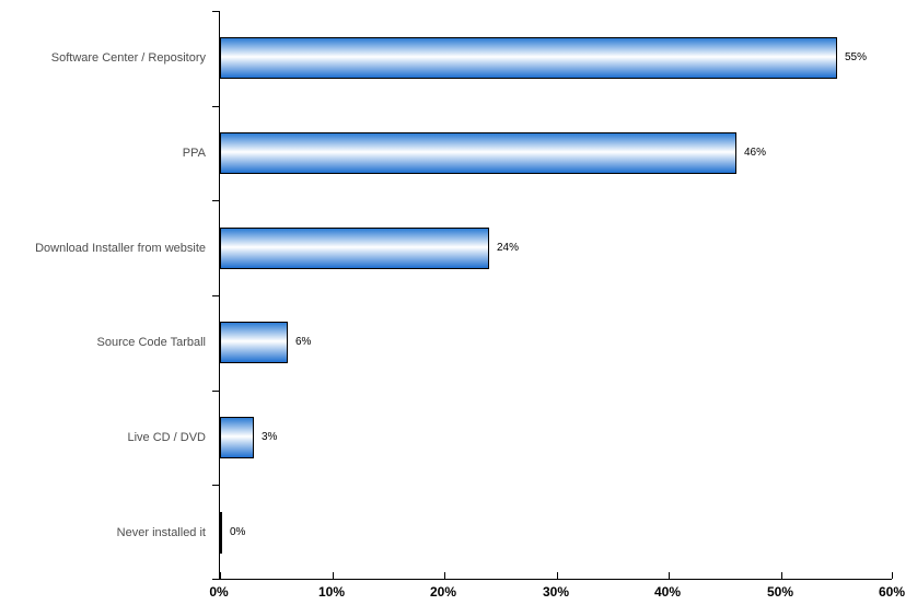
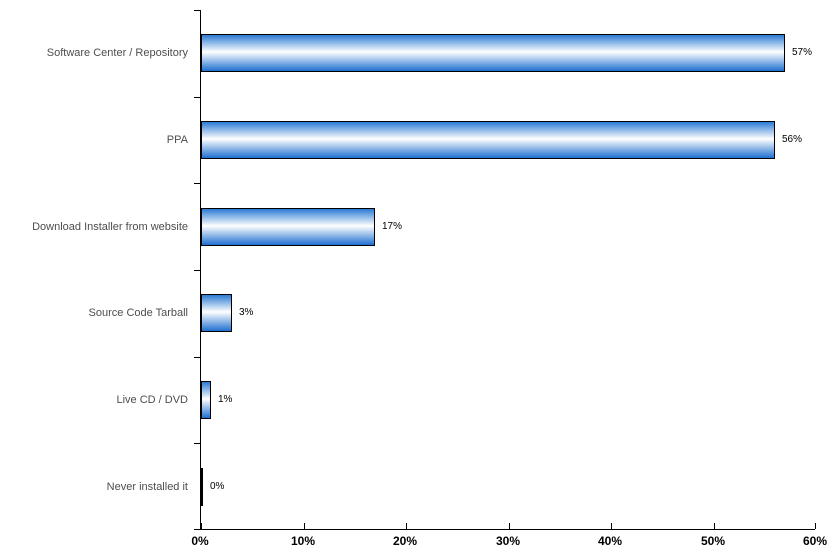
Software Center / Repository: 55% -> 57%
PPA: 46% -> 56%
Download Installer from website: 24% -> 17%
Source Code Tarball: 6% -> 3%
Live CD / DVD: 3% -> 1%
